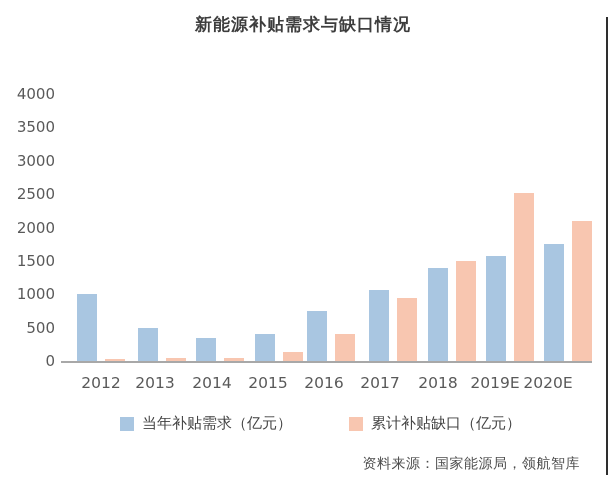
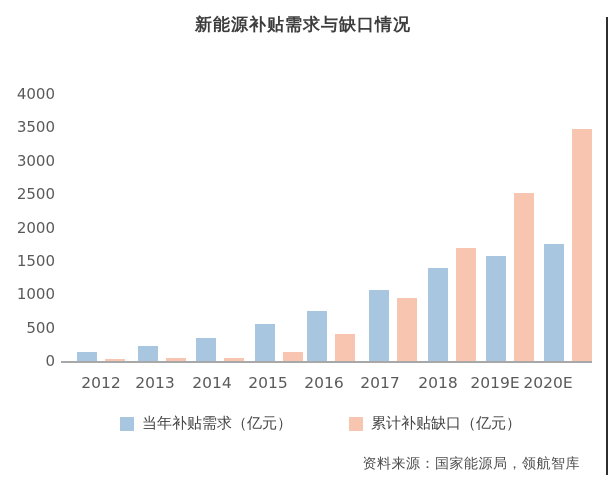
当年补贴需求（亿元）/2012: 1000 -> 100
当年补贴需求（亿元）/2013: 500 -> 200
当年补贴需求（亿元）/2015: 400 -> 600
累计补贴缺口（亿元）/2018: 1500 -> 1700
累计补贴缺口（亿元）/2020E: 2100 -> 3500
